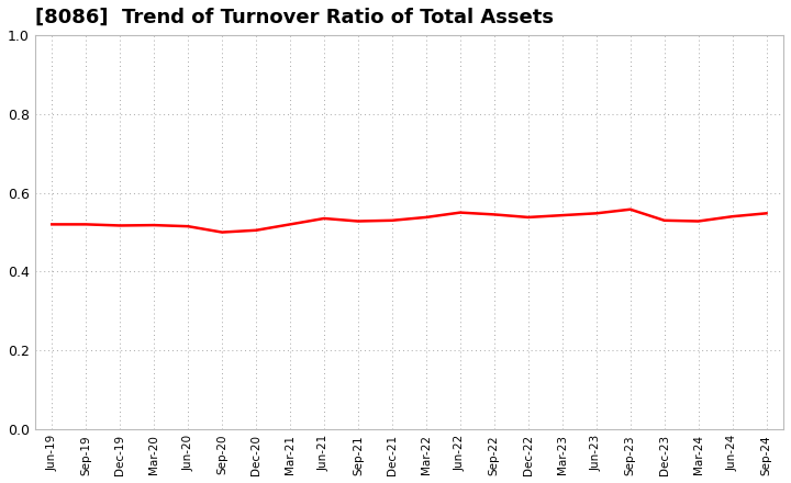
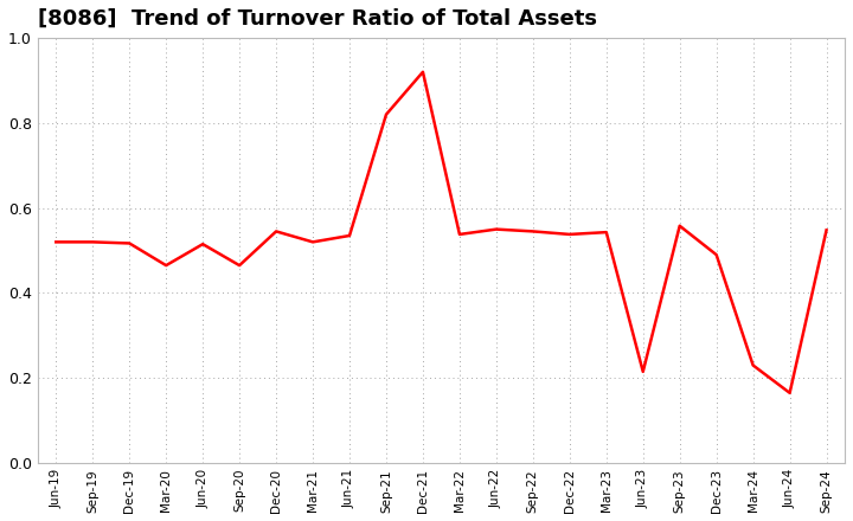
Mar-20: 0.518 -> 0.465
Sep-20: 0.500 -> 0.465
Dec-20: 0.505 -> 0.545
Sep-21: 0.528 -> 0.820
Dec-21: 0.530 -> 0.920
Jun-23: 0.548 -> 0.215
Dec-23: 0.530 -> 0.490
Mar-24: 0.528 -> 0.230
Jun-24: 0.540 -> 0.165
